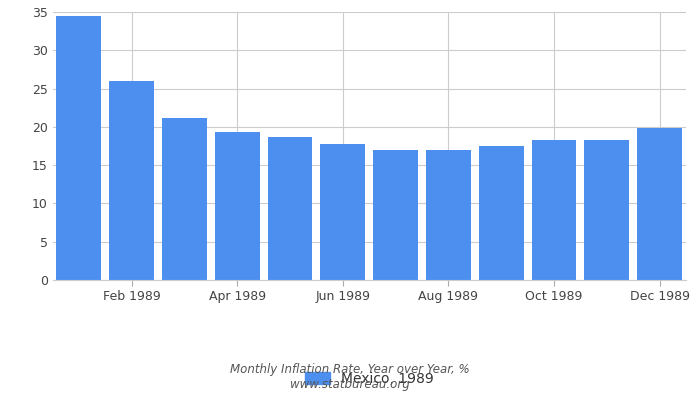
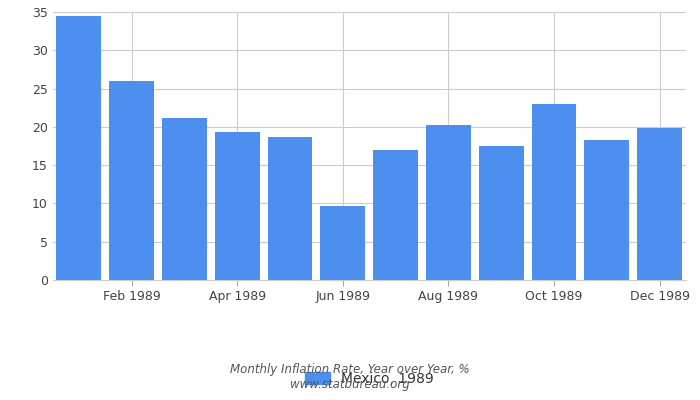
Jun 1989: 17.8 -> 9.6
Aug 1989: 17.0 -> 20.2
Oct 1989: 18.3 -> 23.0
